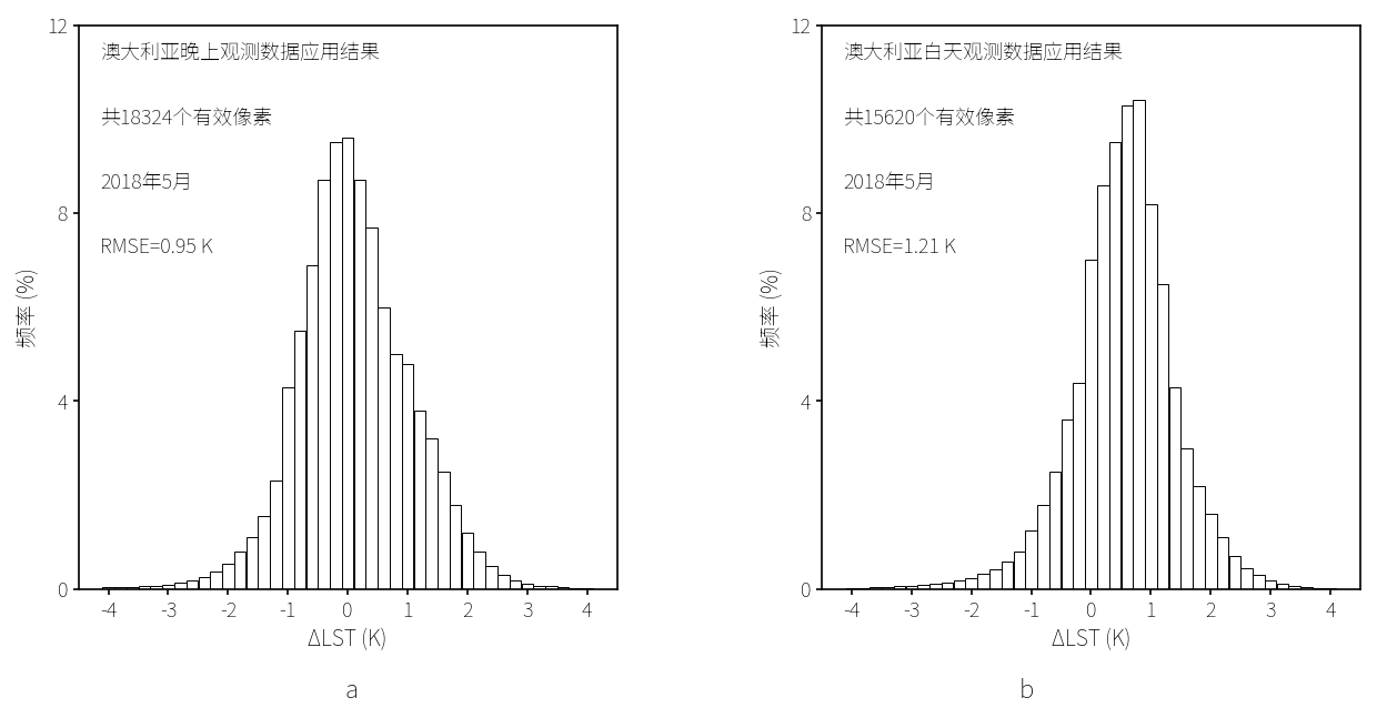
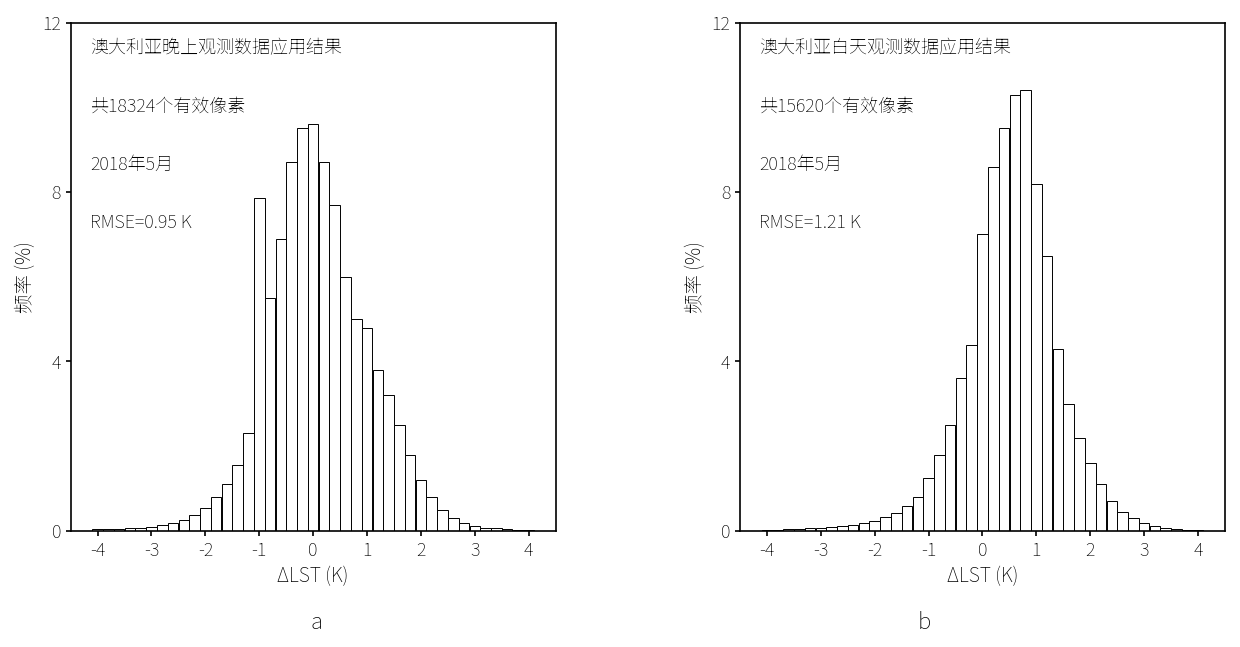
-1: 4.30 -> 7.85
